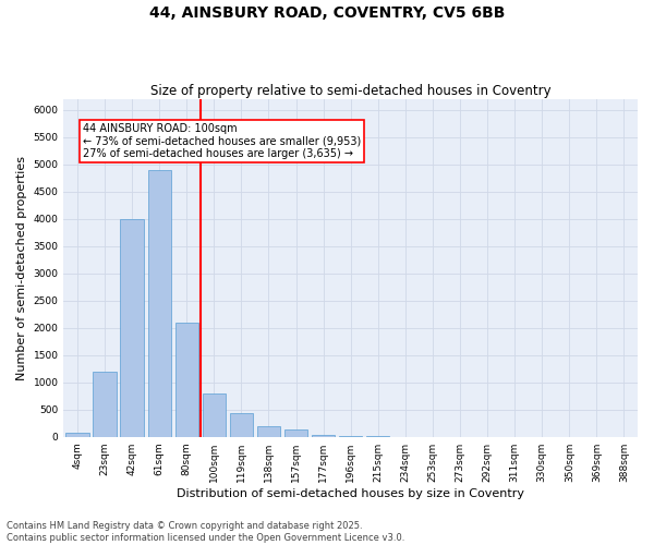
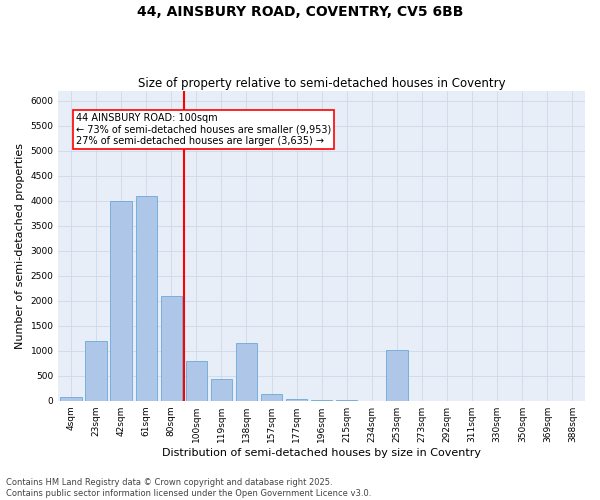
61sqm: 4900 -> 4100
138sqm: 200 -> 1160
253sqm: 0 -> 1020
